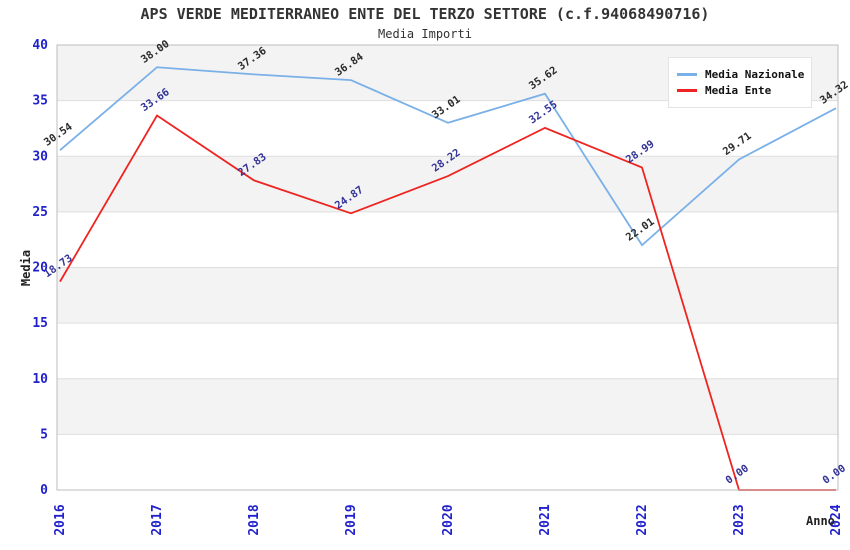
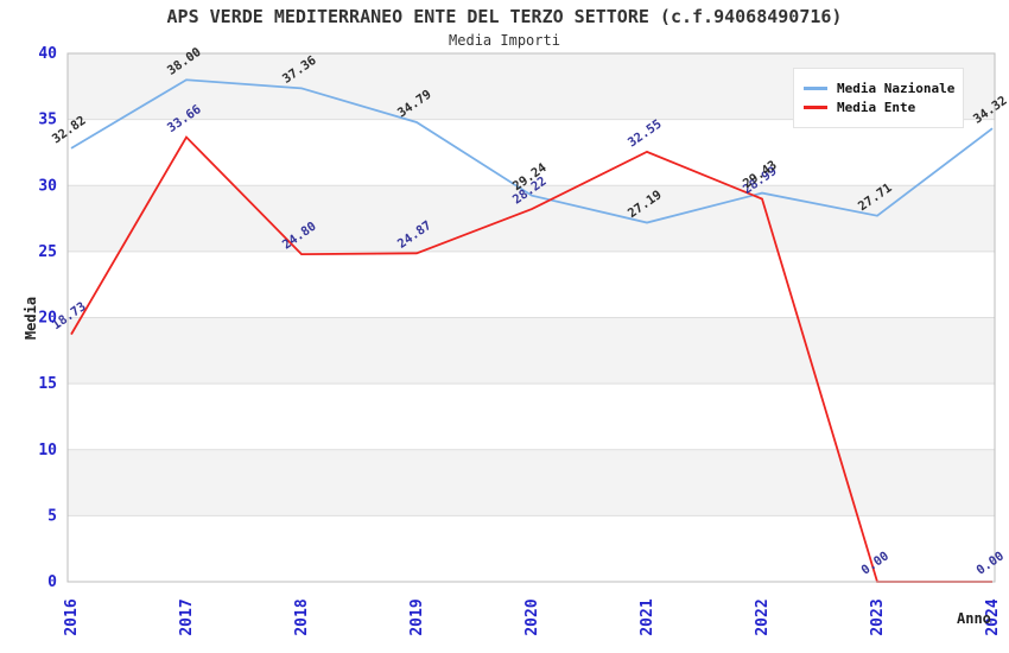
Media Nazionale/2016: 30.54 -> 32.82
Media Ente/2018: 27.83 -> 24.80
Media Nazionale/2019: 36.84 -> 34.79
Media Nazionale/2020: 33.01 -> 29.24
Media Nazionale/2021: 35.62 -> 27.19
Media Nazionale/2022: 22.01 -> 29.43
Media Nazionale/2023: 29.71 -> 27.71
